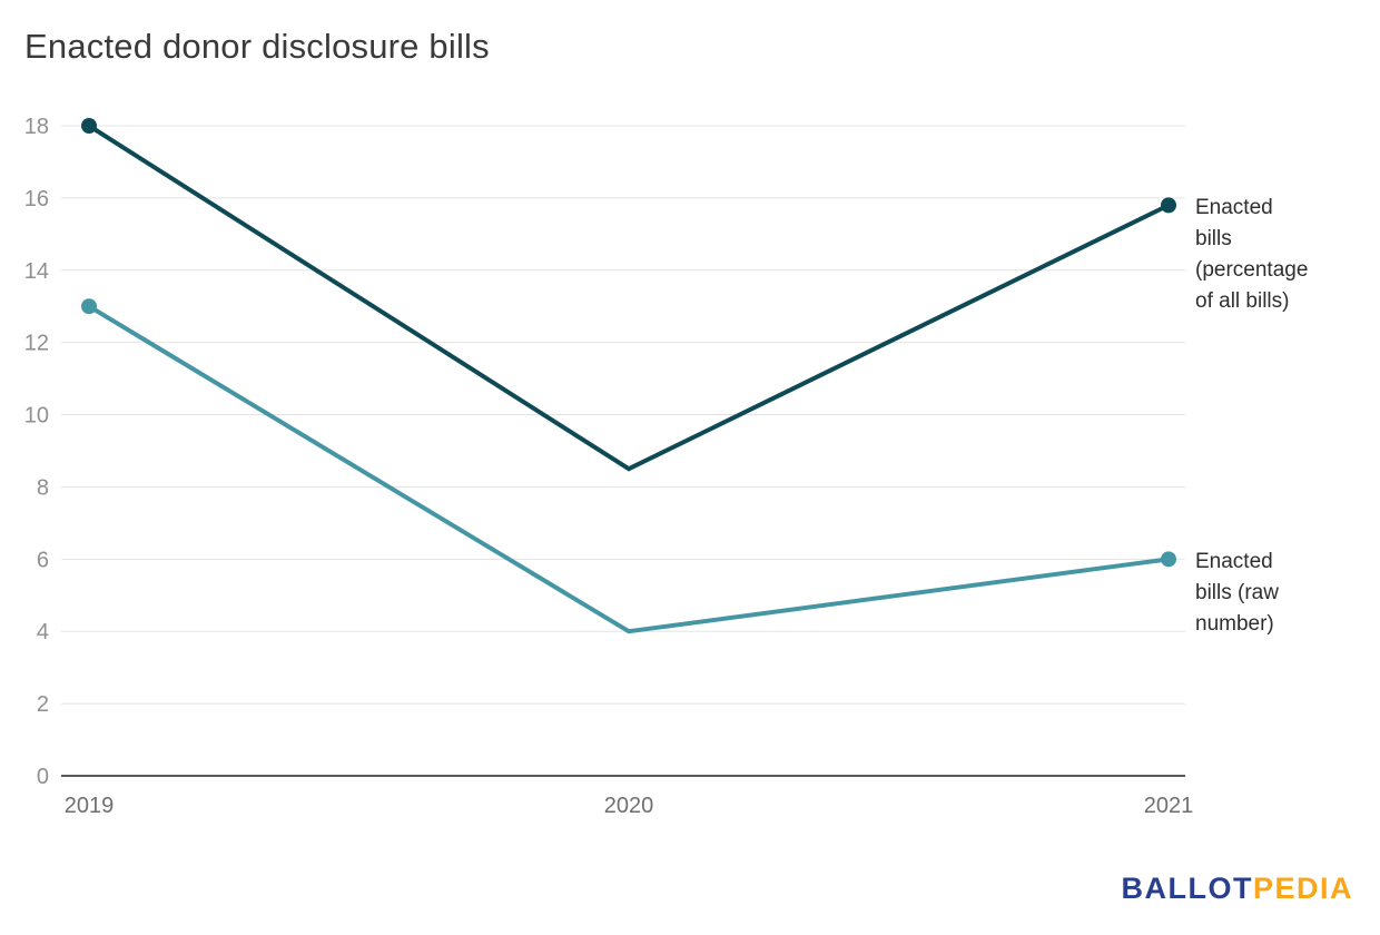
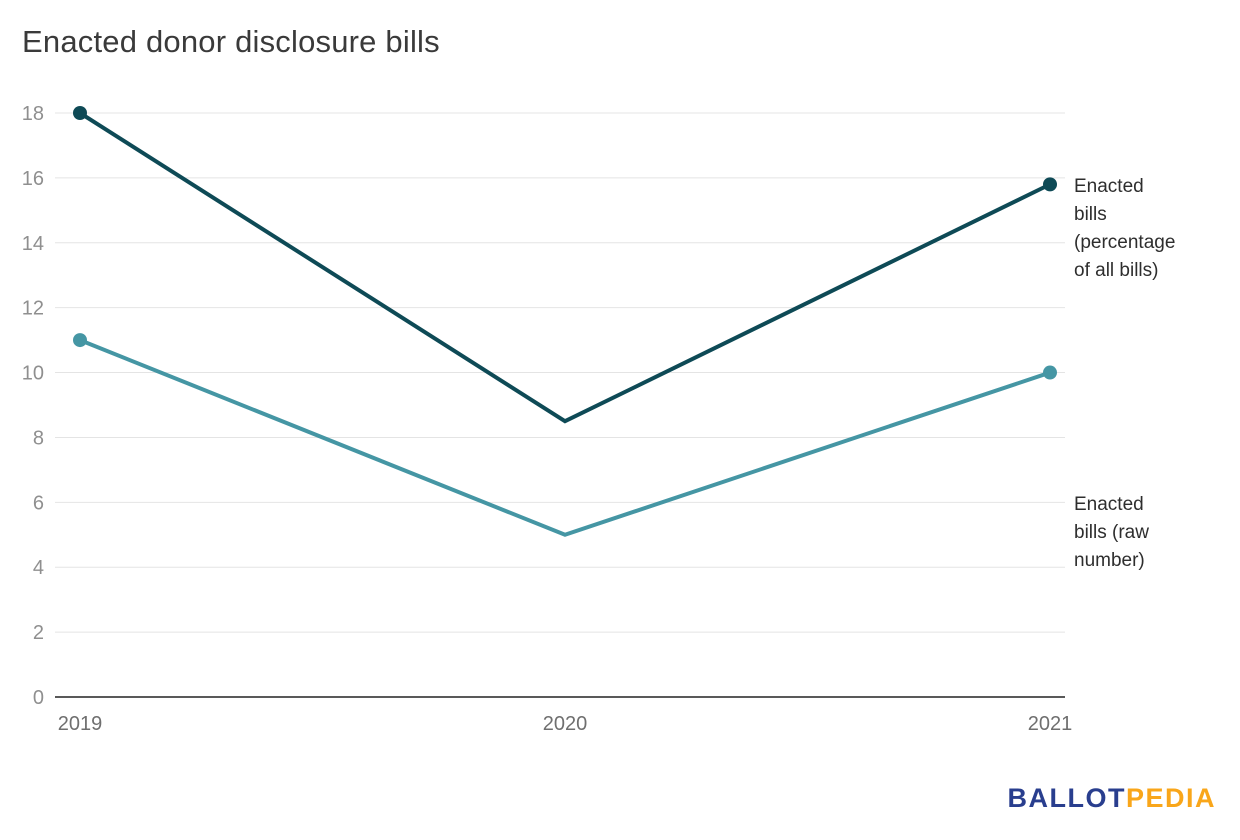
Enacted bills (raw number)/2019: 13 -> 11
Enacted bills (raw number)/2020: 4 -> 5
Enacted bills (raw number)/2021: 6 -> 10
